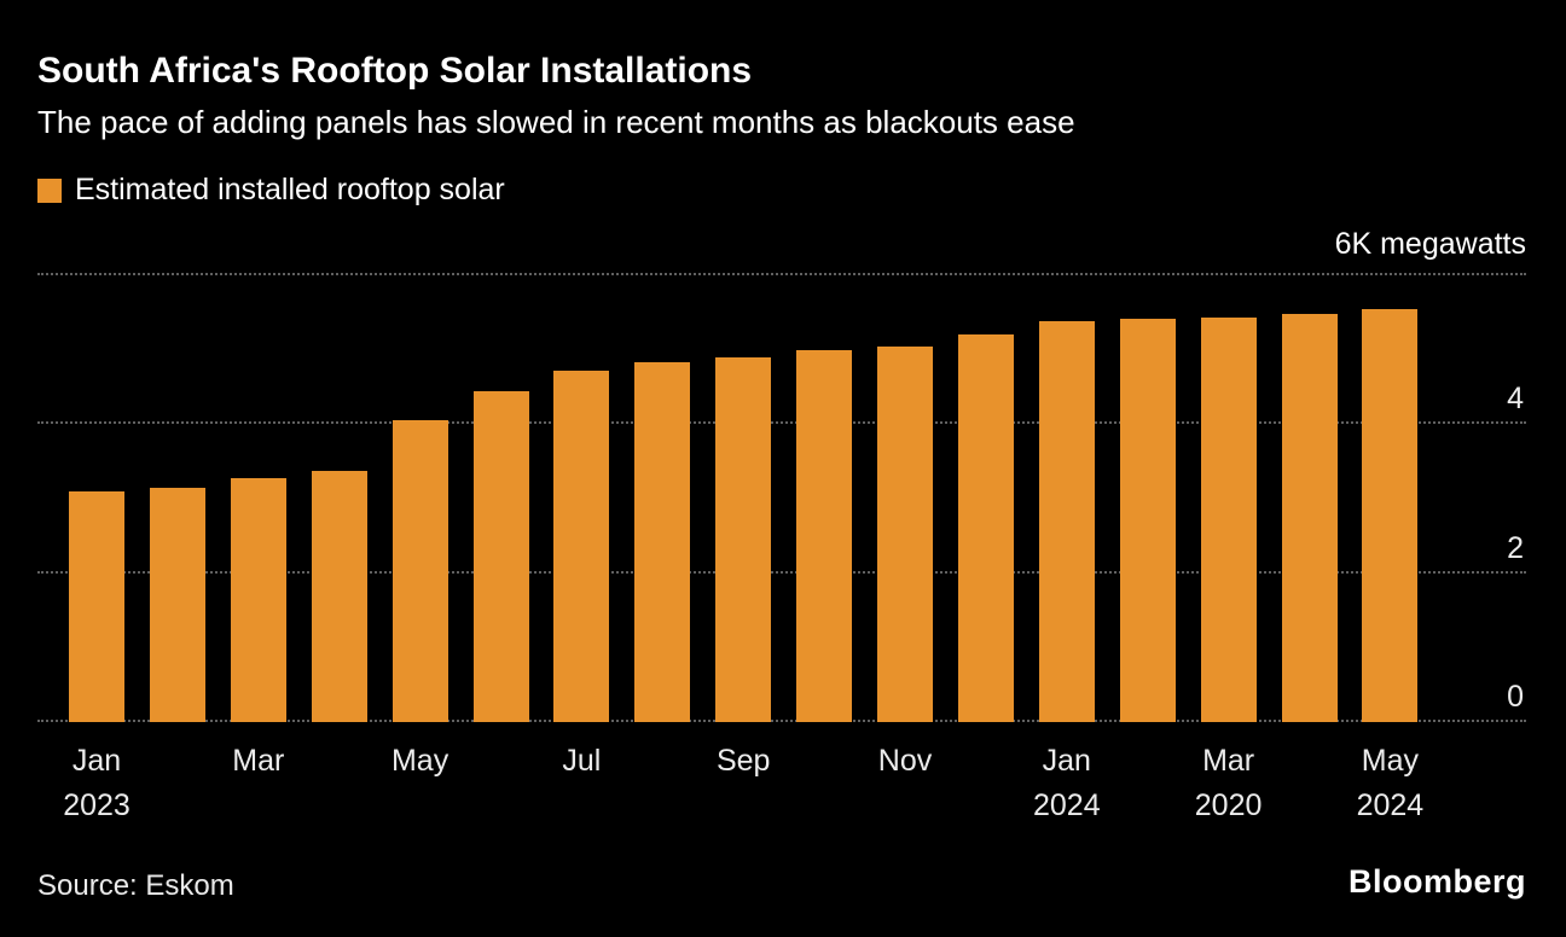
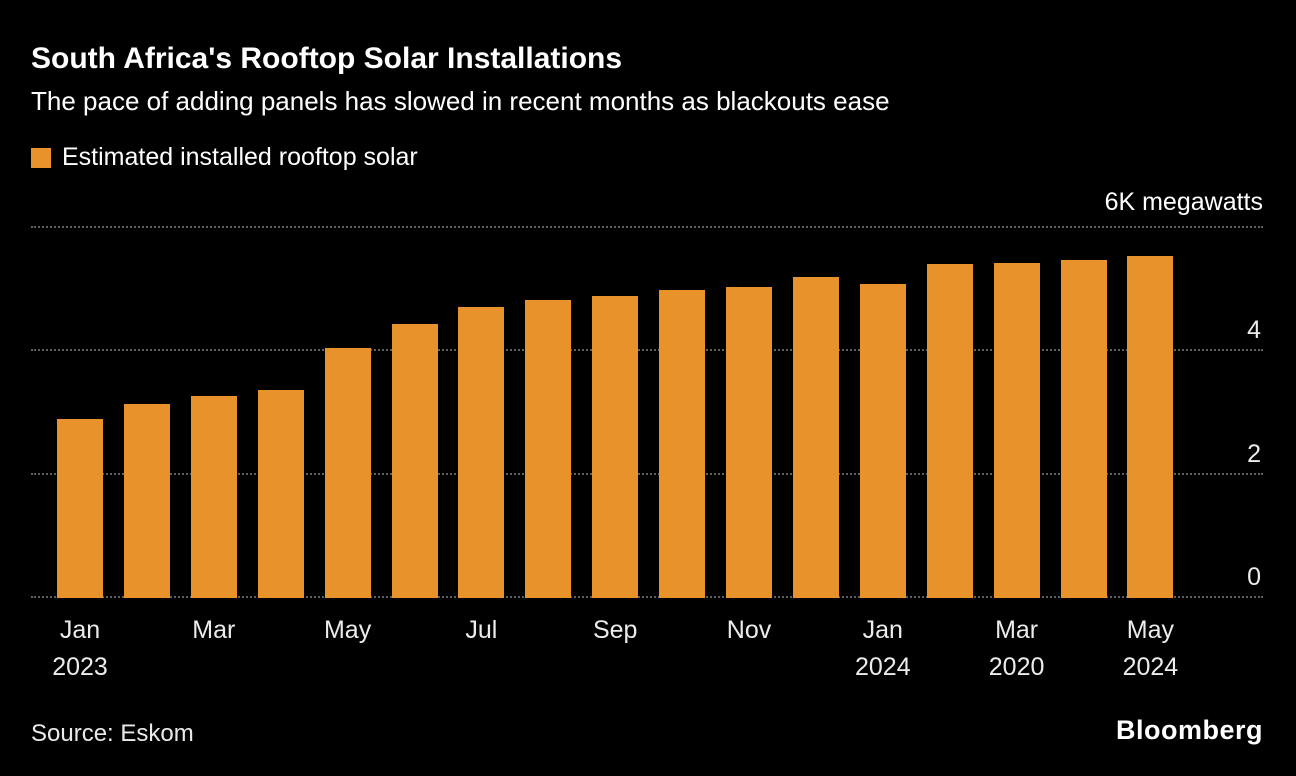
Jan 2023: 3.1 -> 2.9
Jan 2024: 5.4 -> 5.1
